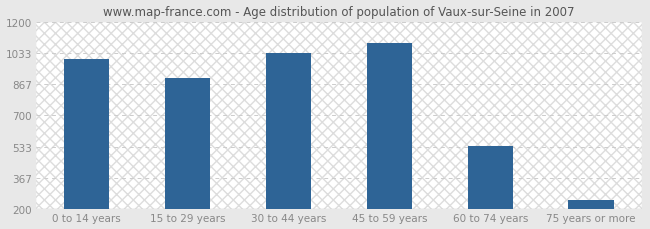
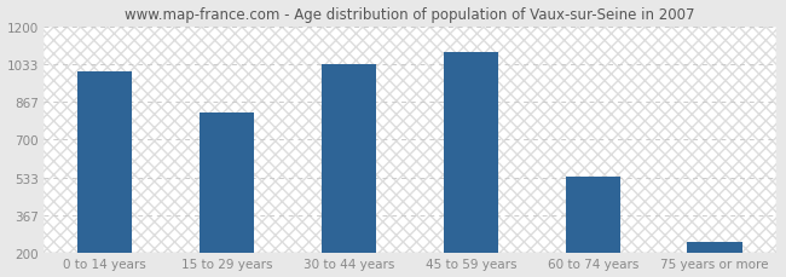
15 to 29 years: 900 -> 820
